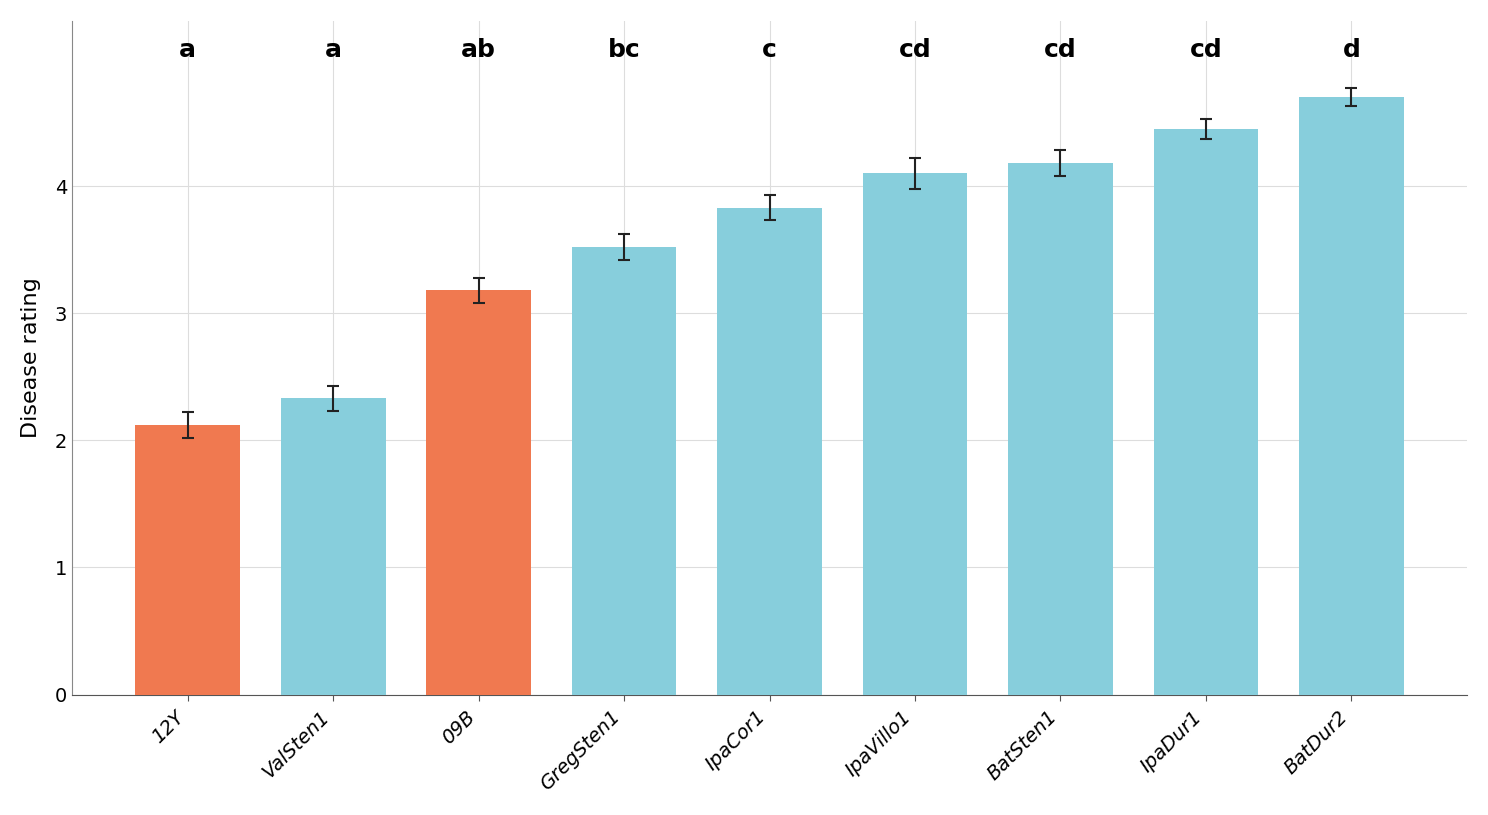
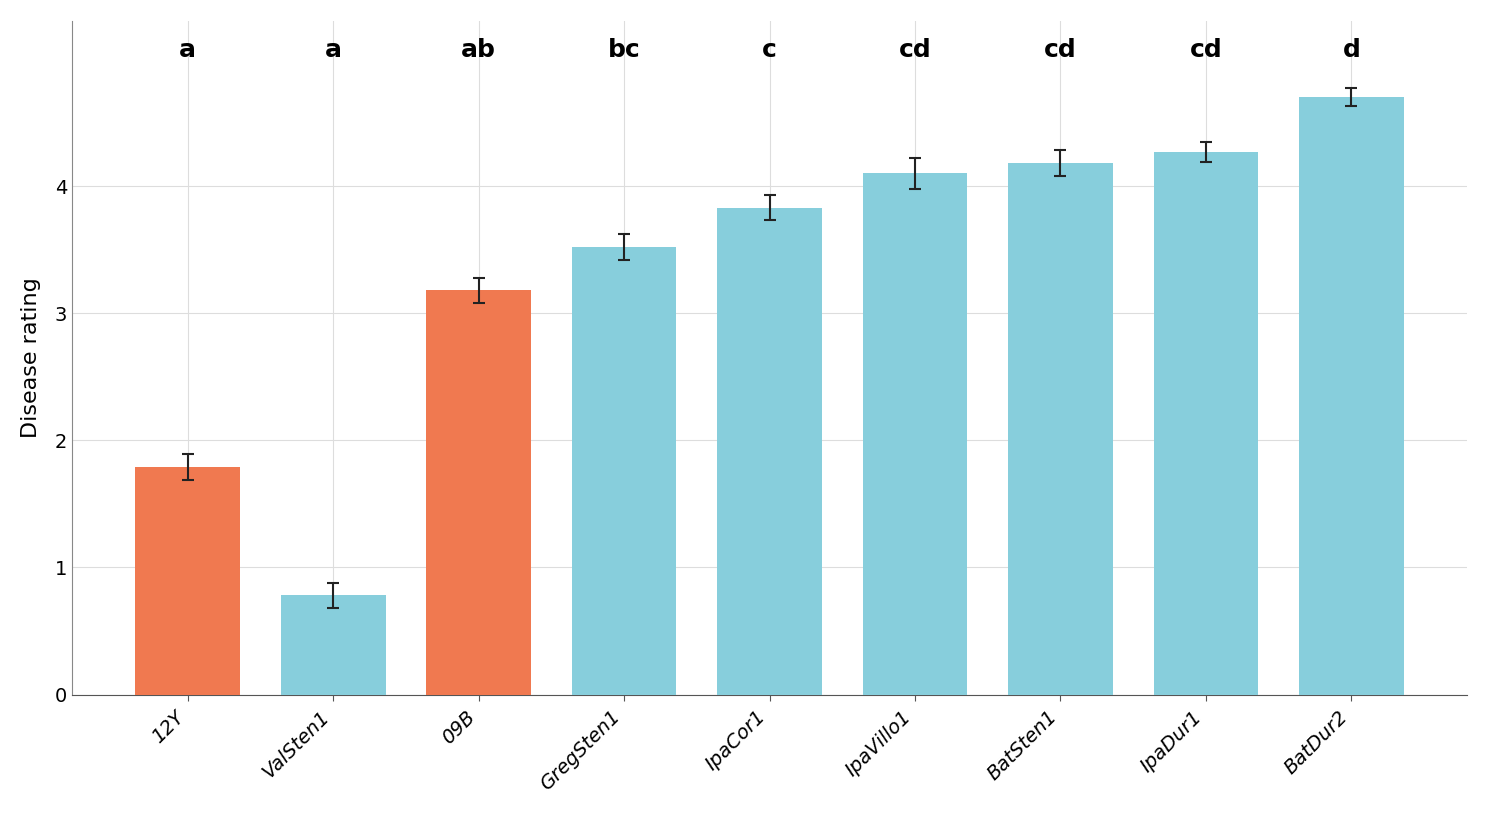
12Y: 2.12 -> 1.79
ValSten1: 2.33 -> 0.78
IpaDur1: 4.45 -> 4.27
